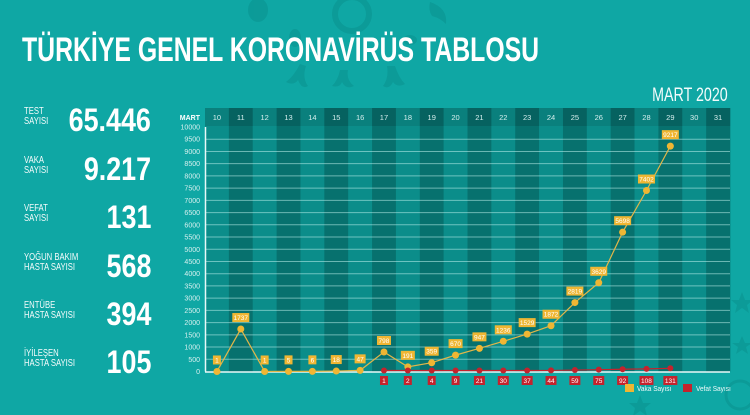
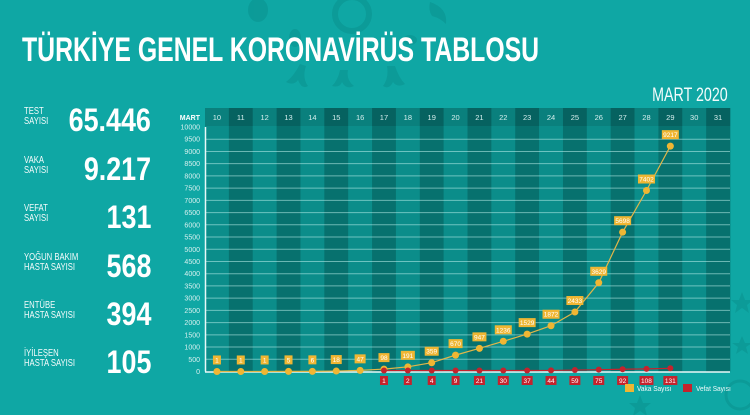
Vaka Sayısı/11: 1737 -> 1
Vaka Sayısı/17: 798 -> 98
Vaka Sayısı/25: 2819 -> 2433
